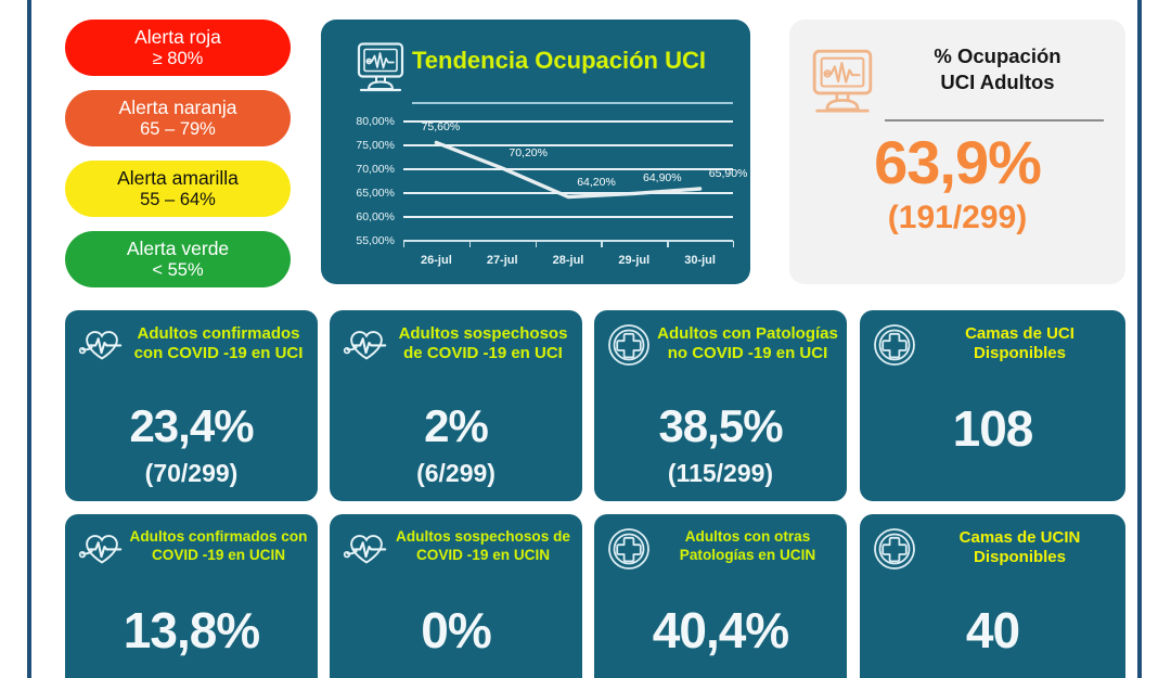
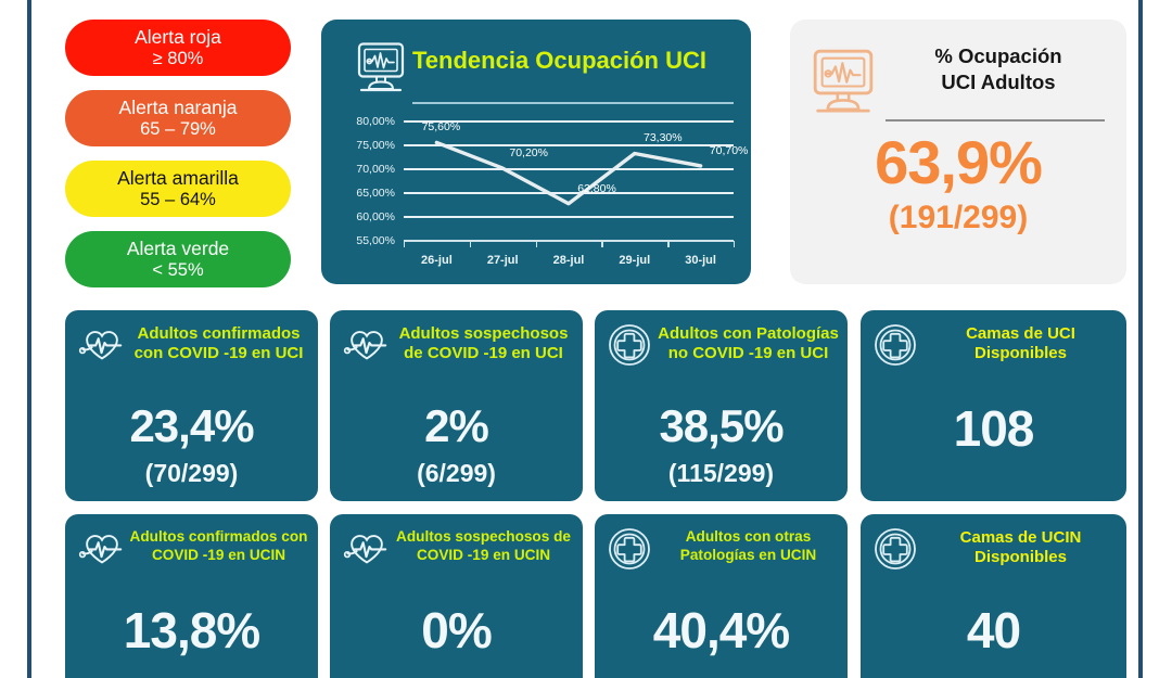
28-jul: 64,20% -> 62,80%
29-jul: 64,90% -> 73,30%
30-jul: 65,90% -> 70,70%
